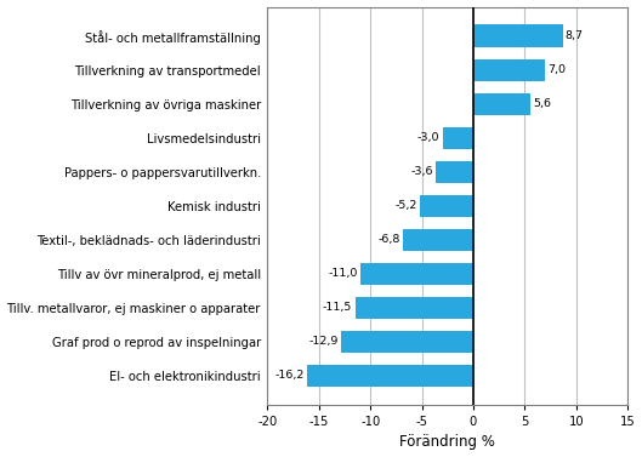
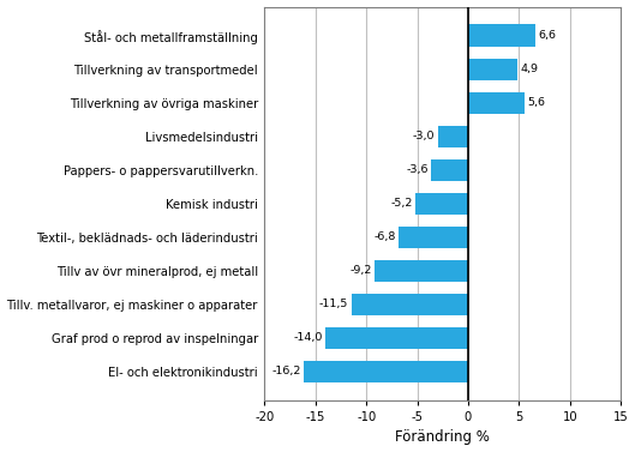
Stål- och metallframställning: 8,7 -> 6,6
Tillverkning av transportmedel: 7,0 -> 4,9
Tillv av övr mineralprod, ej metall: -11,0 -> -9,2
Graf prod o reprod av inspelningar: -12,9 -> -14,0
